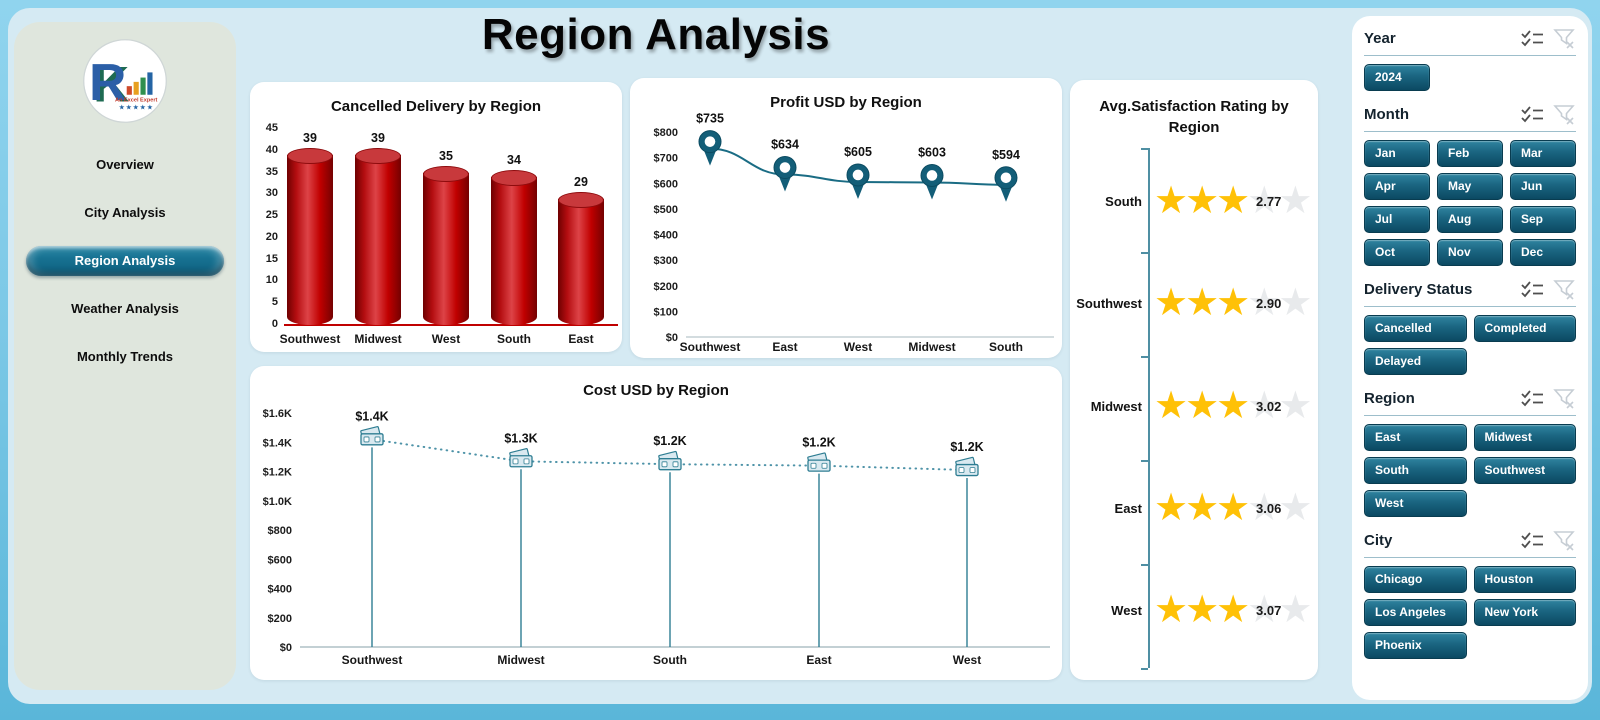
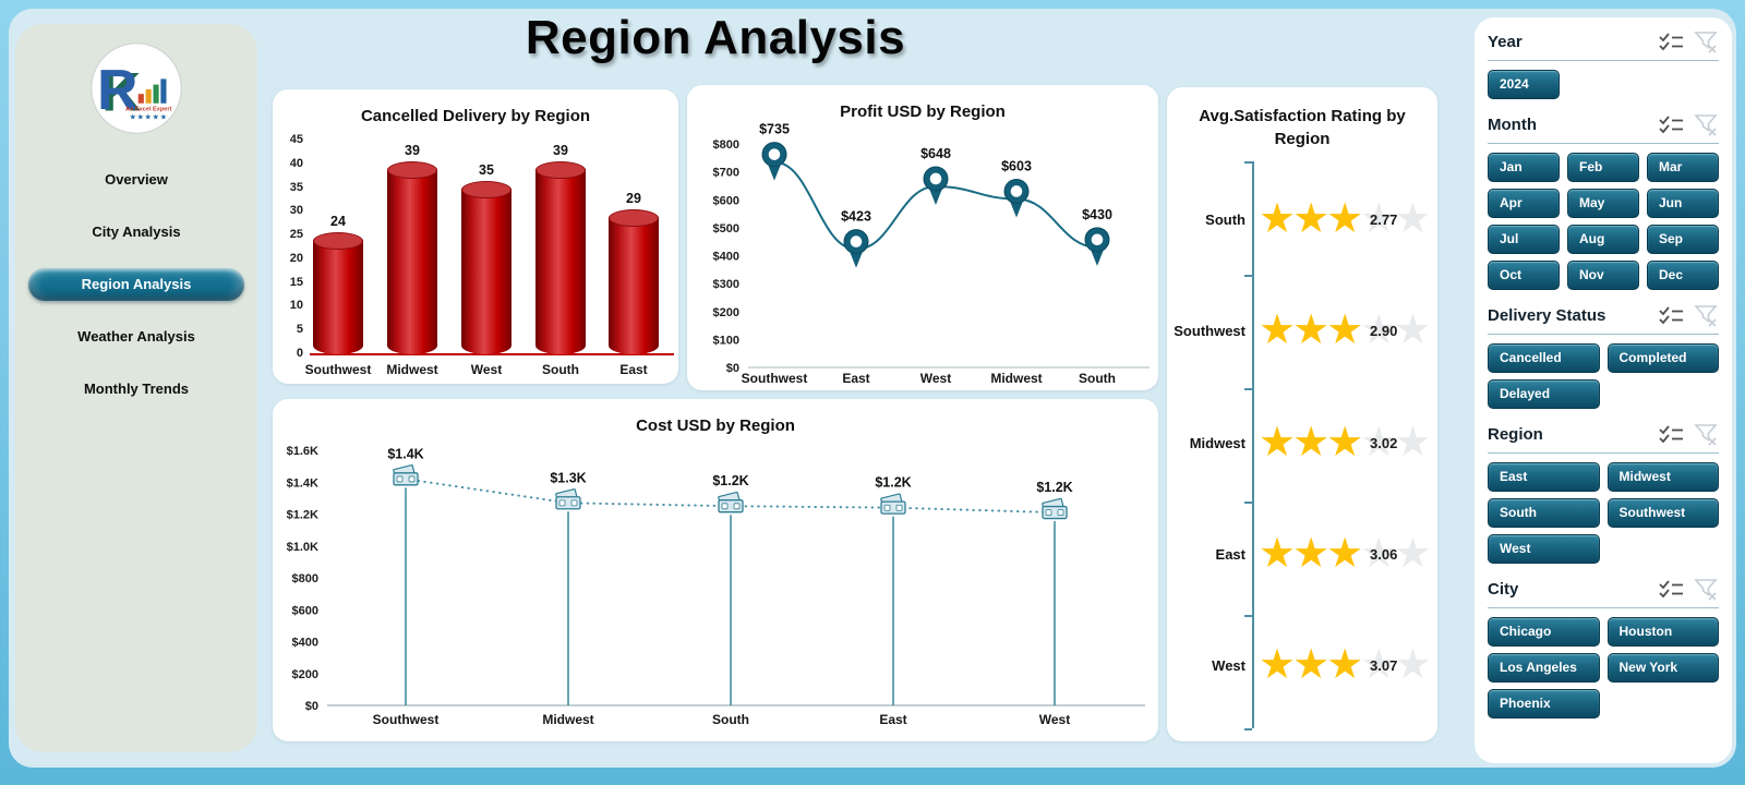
Cancelled Delivery by Region/Southwest: 39 -> 24
Cancelled Delivery by Region/South: 34 -> 39
Profit USD by Region/East: $634 -> $423
Profit USD by Region/West: $605 -> $648
Profit USD by Region/South: $594 -> $430
